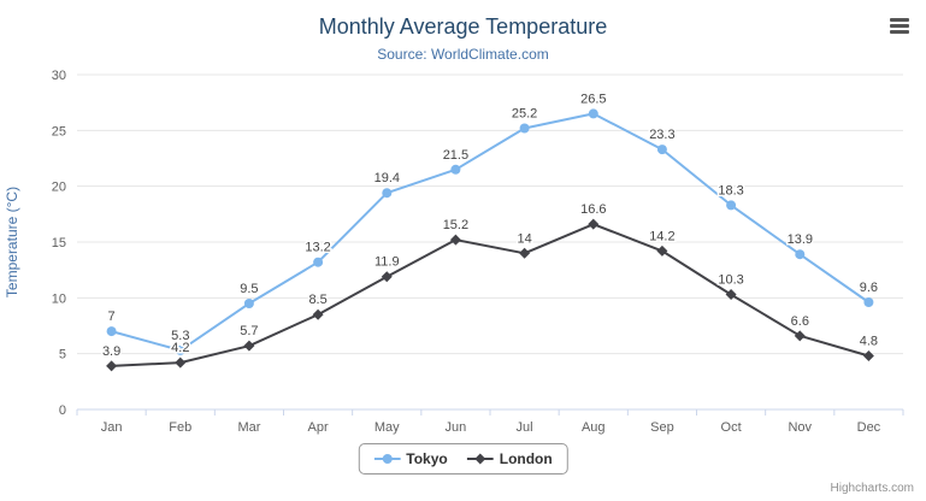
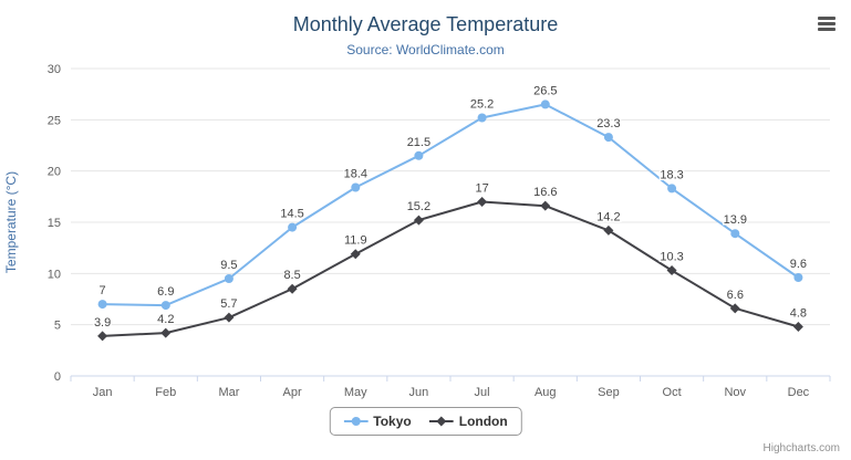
Tokyo/Feb: 5.3 -> 6.9
Tokyo/Apr: 13.2 -> 14.5
Tokyo/May: 19.4 -> 18.4
London/Jul: 14 -> 17
